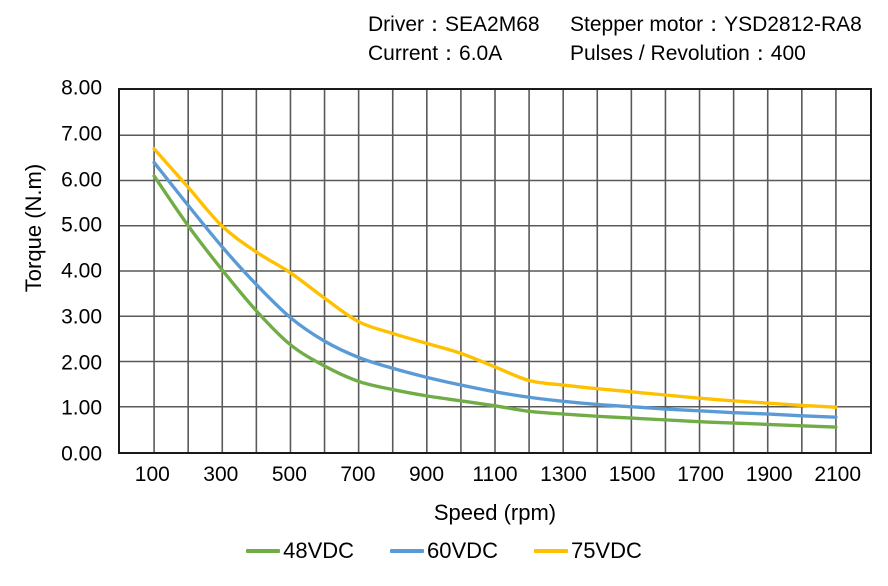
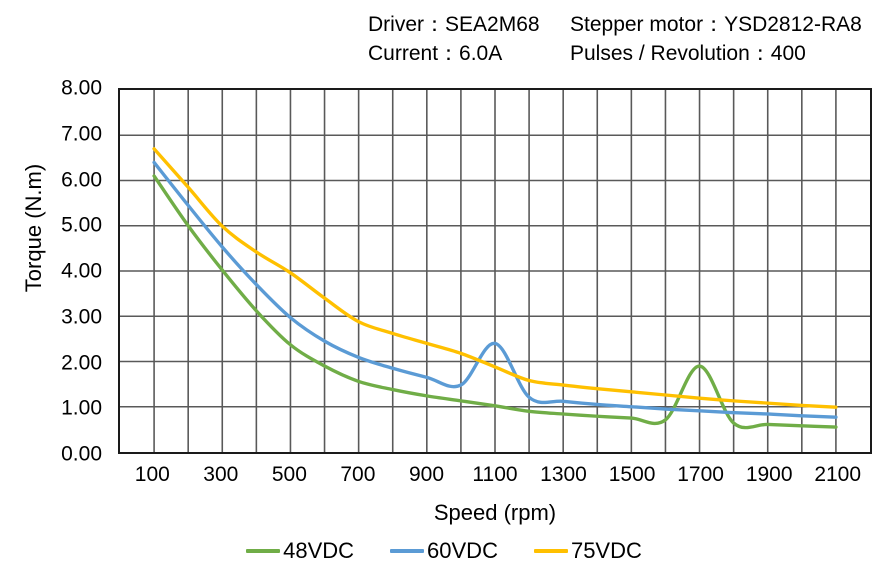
60VDC/1100: 1.3 -> 2.4
48VDC/1700: 0.7 -> 1.9
